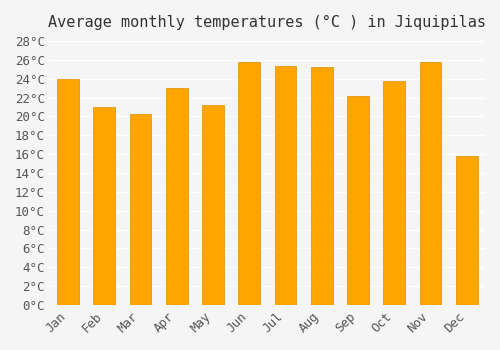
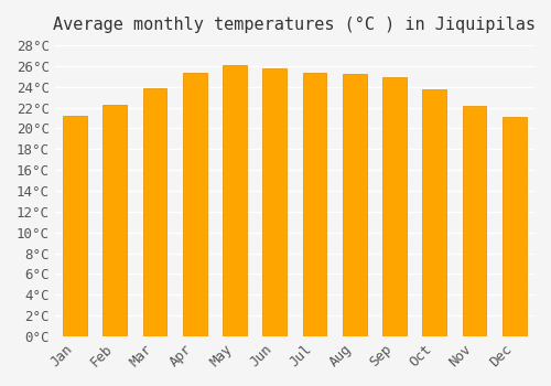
Jan: 24.0°C -> 21.2°C
Feb: 21.0°C -> 22.3°C
Mar: 20.2°C -> 23.9°C
Apr: 23.0°C -> 25.3°C
May: 21.2°C -> 26.1°C
Sep: 22.2°C -> 24.9°C
Nov: 25.8°C -> 22.2°C
Dec: 15.8°C -> 21.1°C
